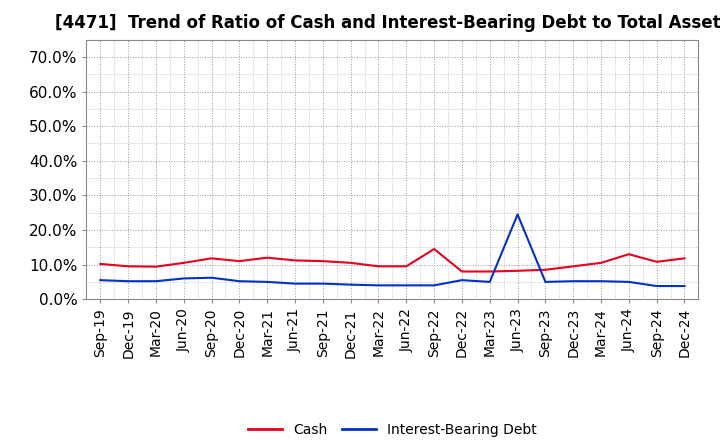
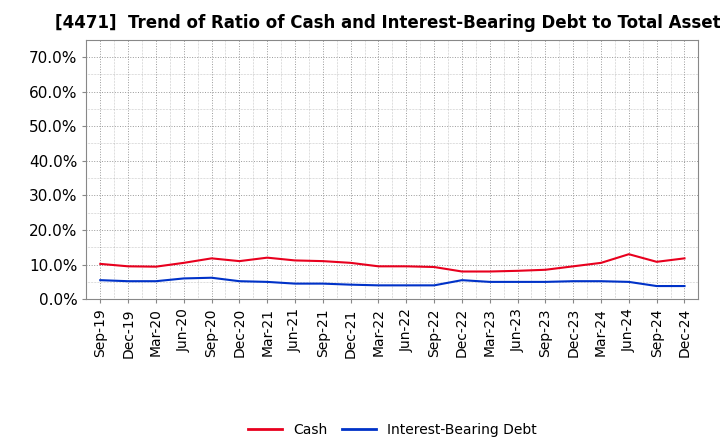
Cash/Sep-22: 14.5% -> 9.3%
Interest-Bearing Debt/Jun-23: 24.5% -> 5.0%
